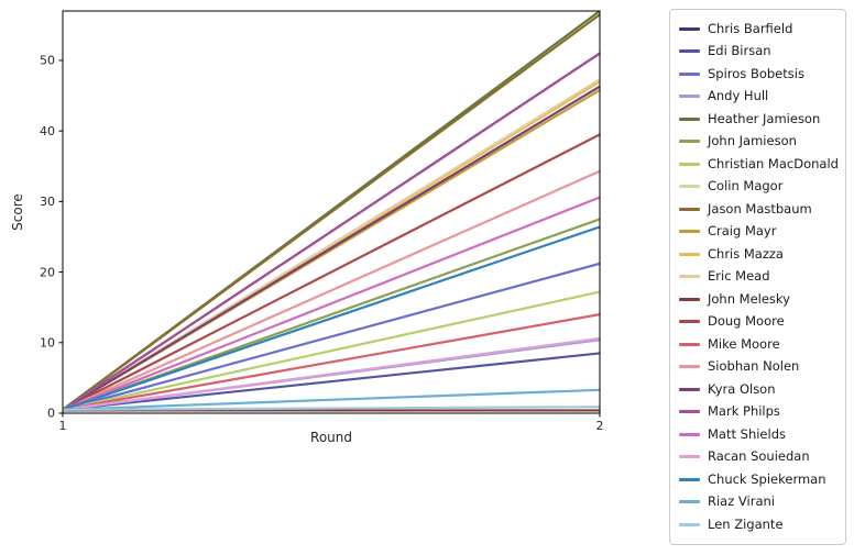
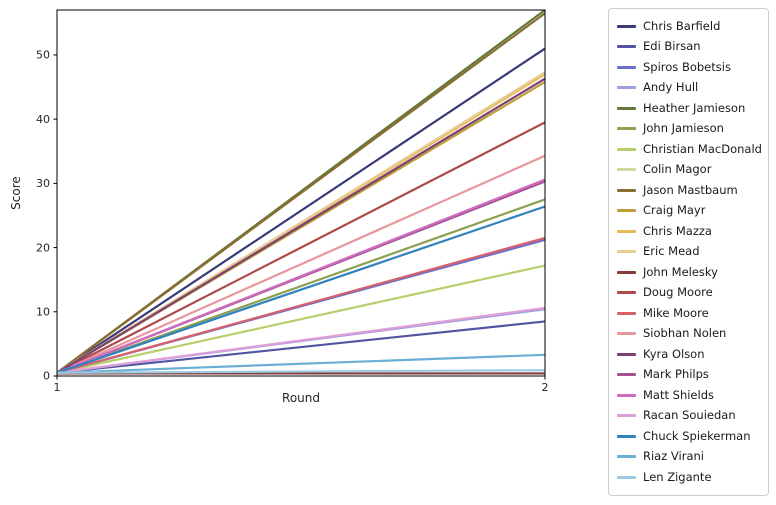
Mike Moore/2: 14 -> 22
Mark Philps/2: 51 -> 30
